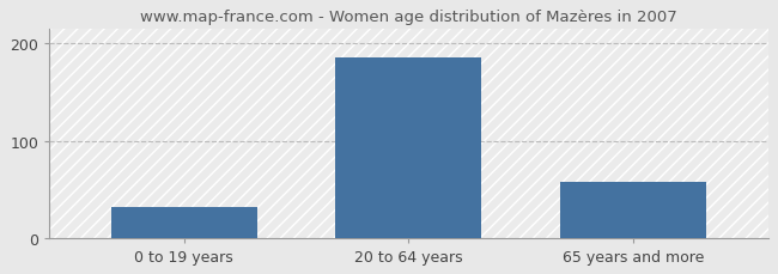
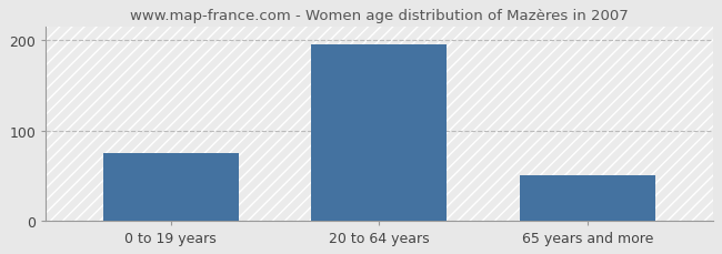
0 to 19 years: 32 -> 75
20 to 64 years: 186 -> 196
65 years and more: 58 -> 50
